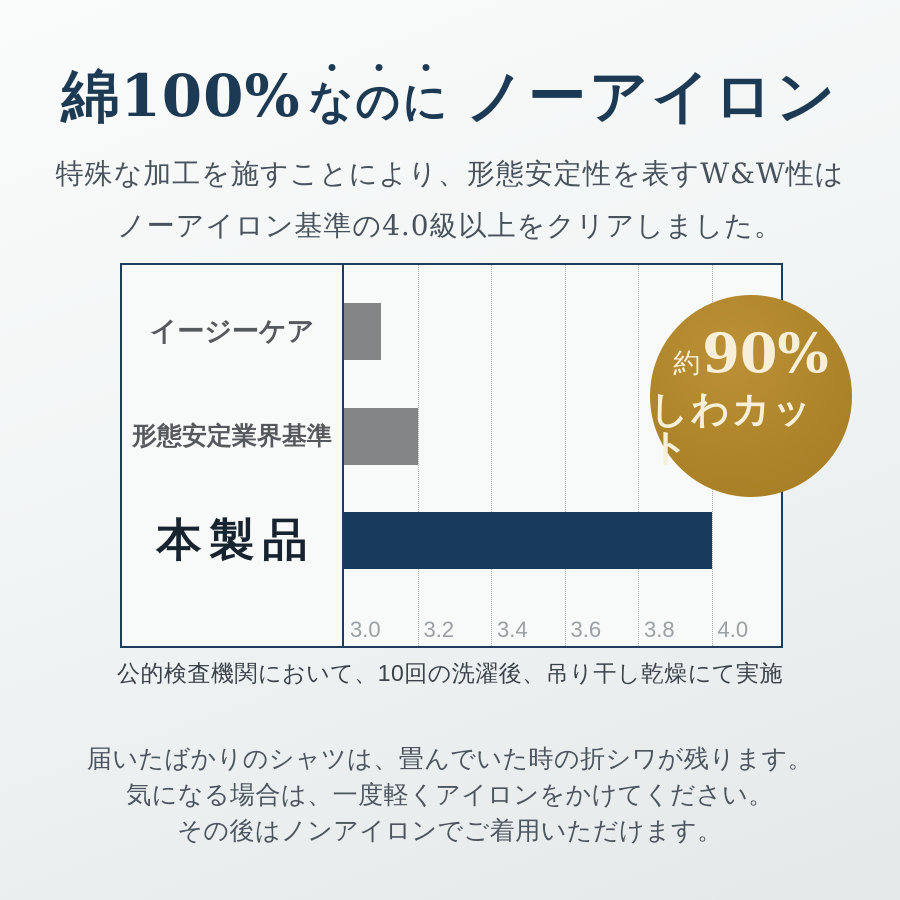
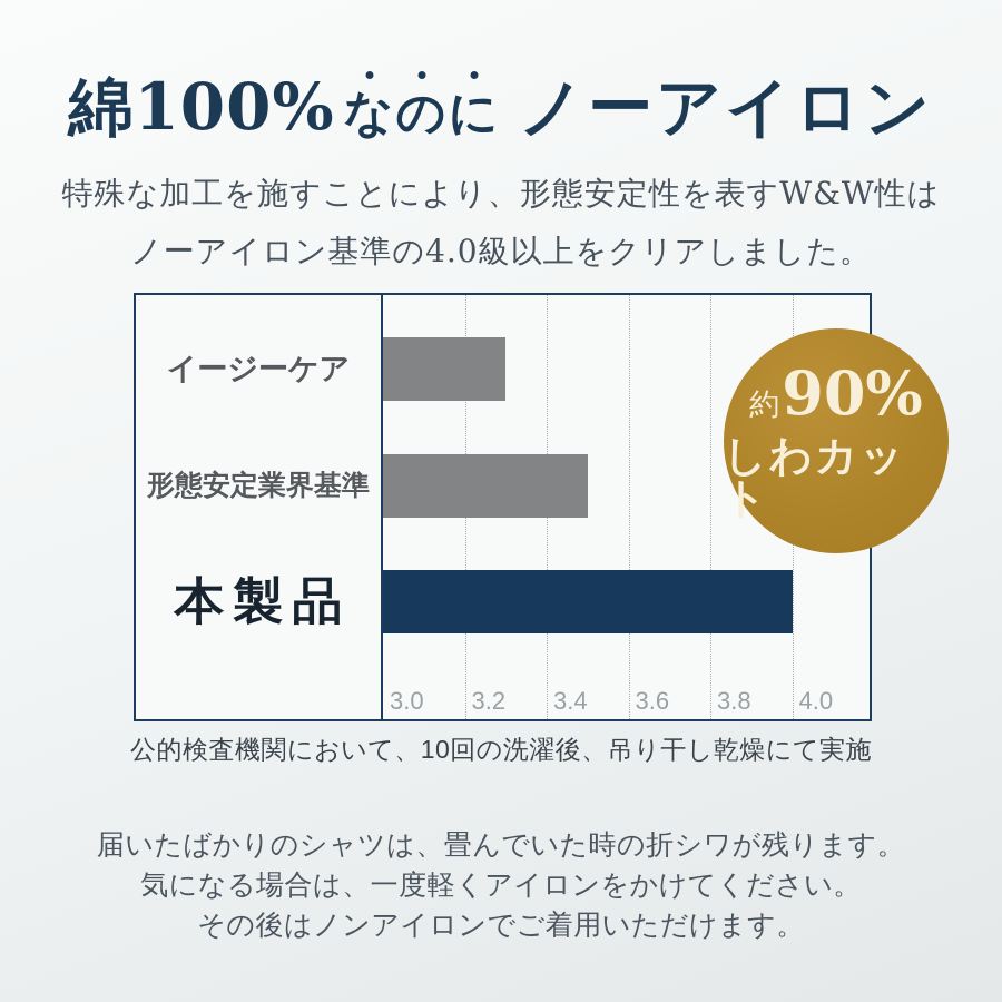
イージーケア: 3.1 -> 3.3
形態安定業界基準: 3.2 -> 3.5
